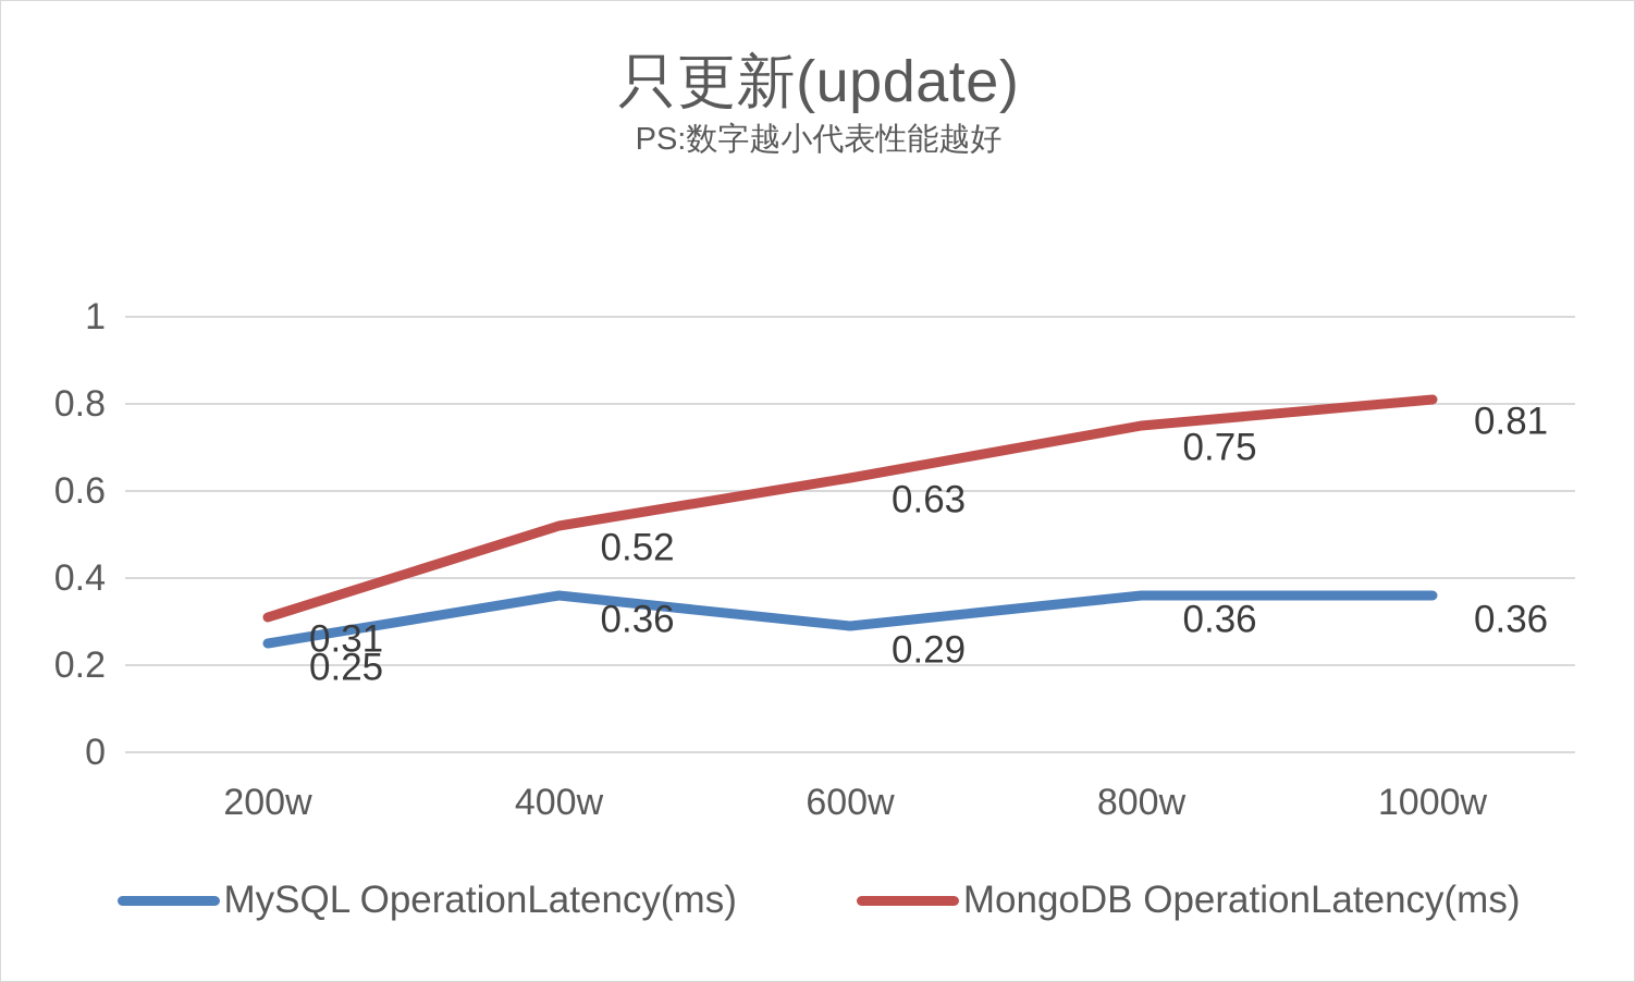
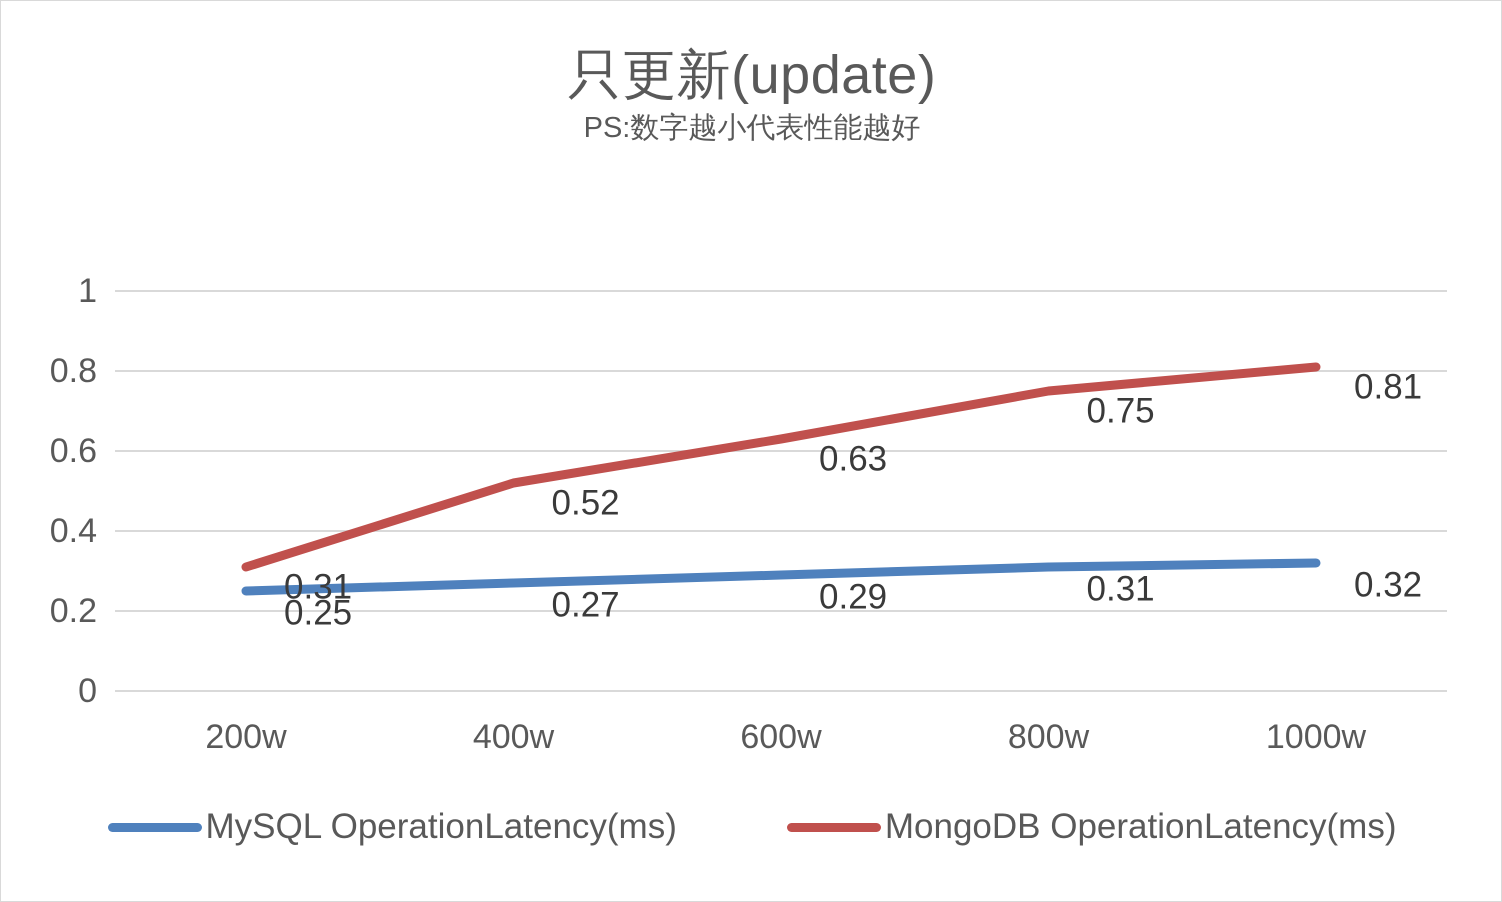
MySQL OperationLatency(ms)/400w: 0.36 -> 0.27
MySQL OperationLatency(ms)/800w: 0.36 -> 0.31
MySQL OperationLatency(ms)/1000w: 0.36 -> 0.32
